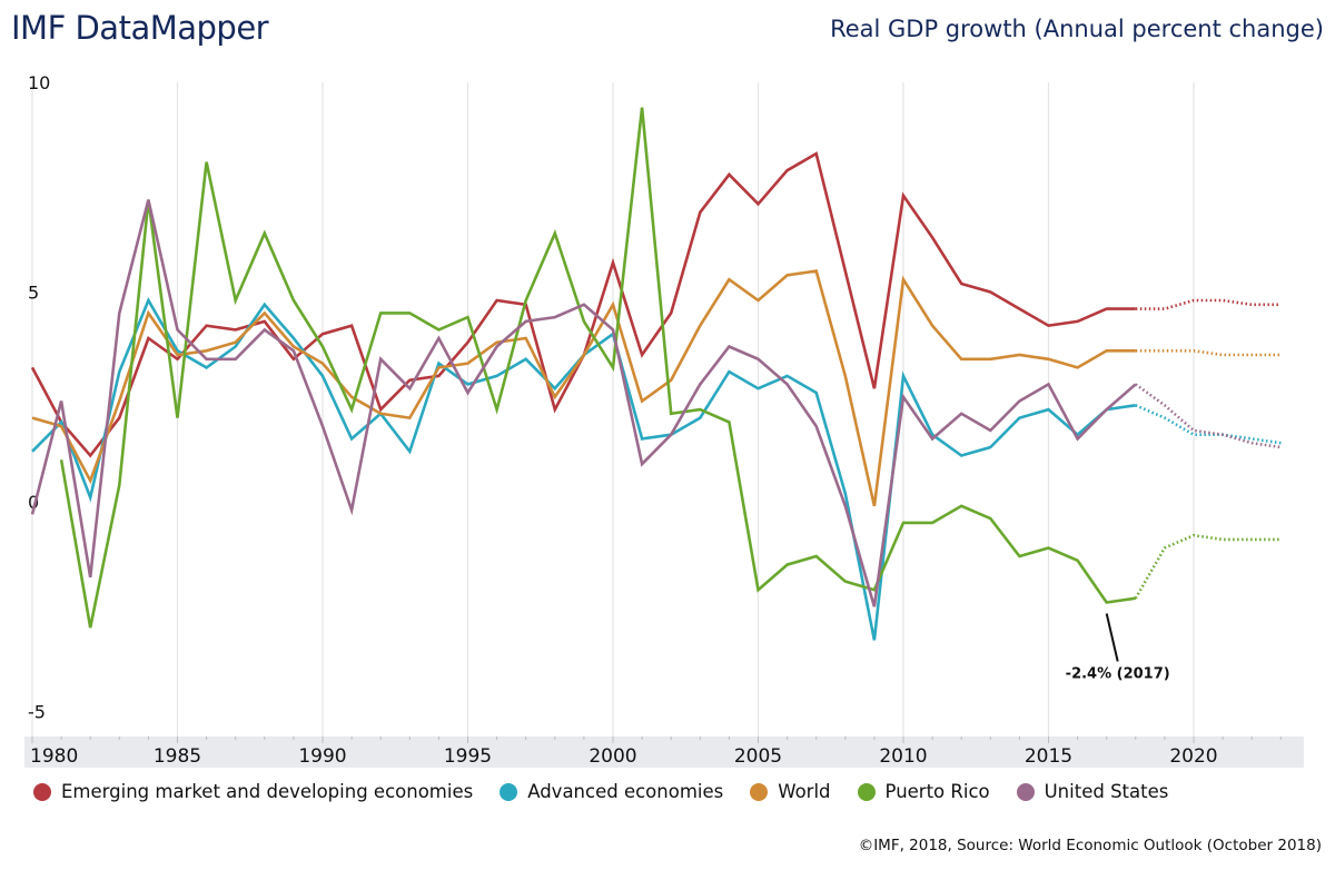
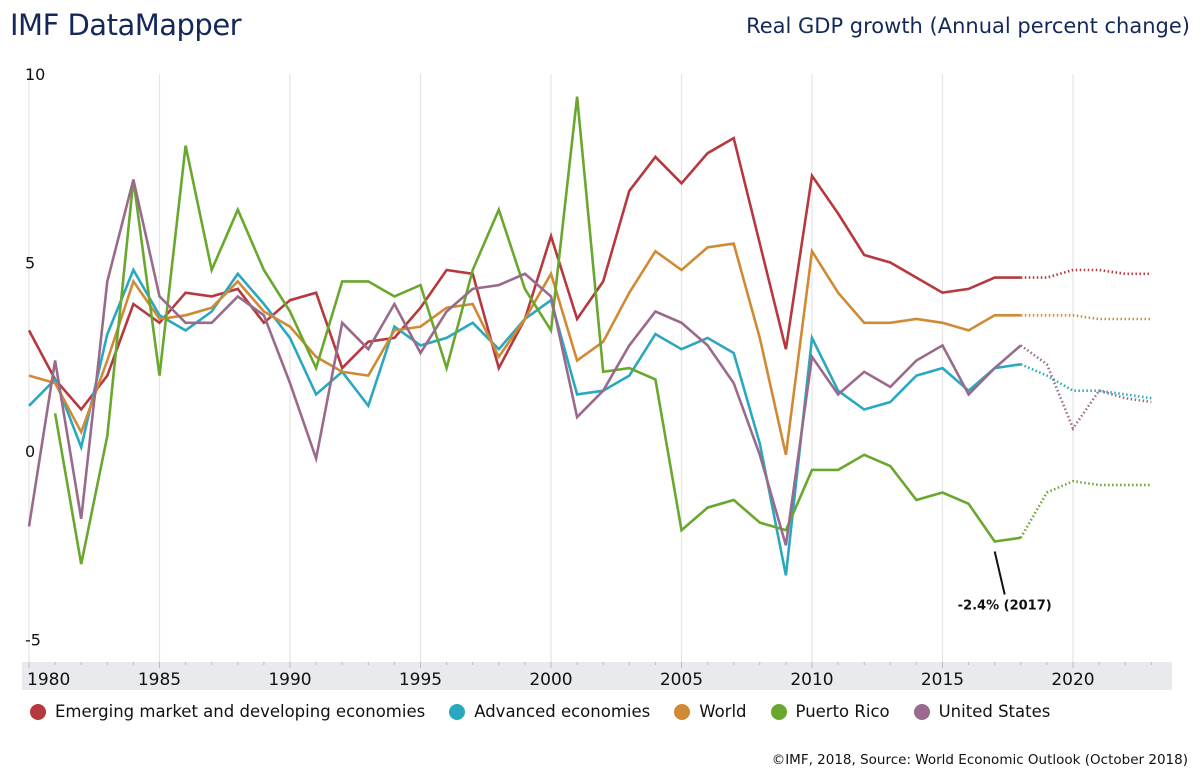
United States/1980: -0.3 -> -2.0
United States/2020: 1.7 -> 0.6
